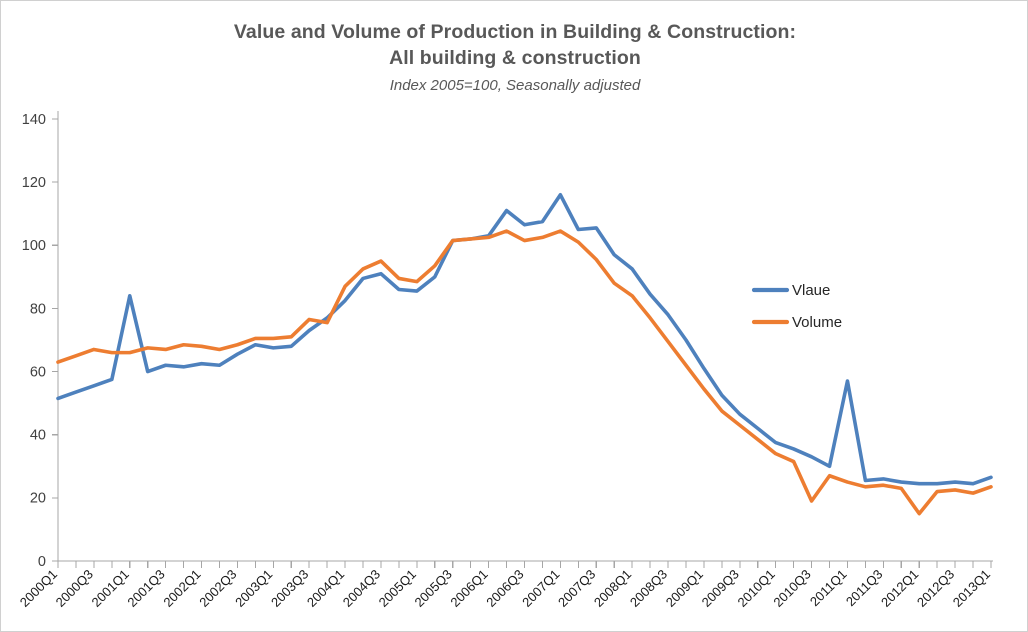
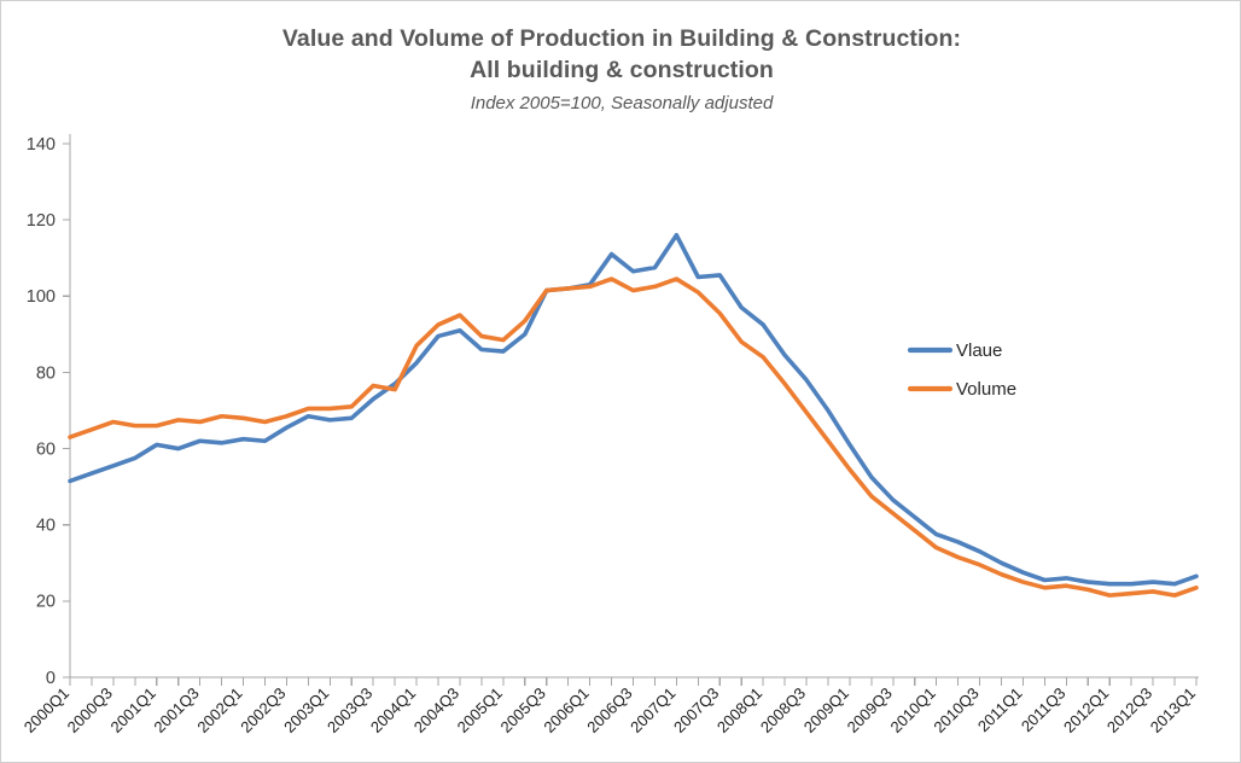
Vlaue/2001Q1: 84 -> 61
Volume/2010Q3: 19 -> 30
Vlaue/2011Q1: 57 -> 28
Volume/2012Q1: 15 -> 22
